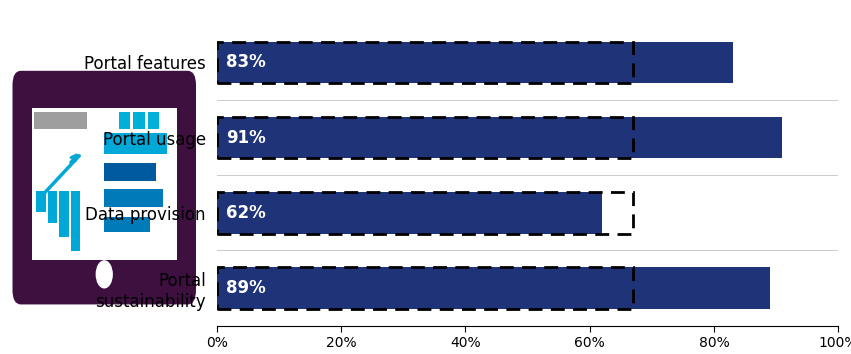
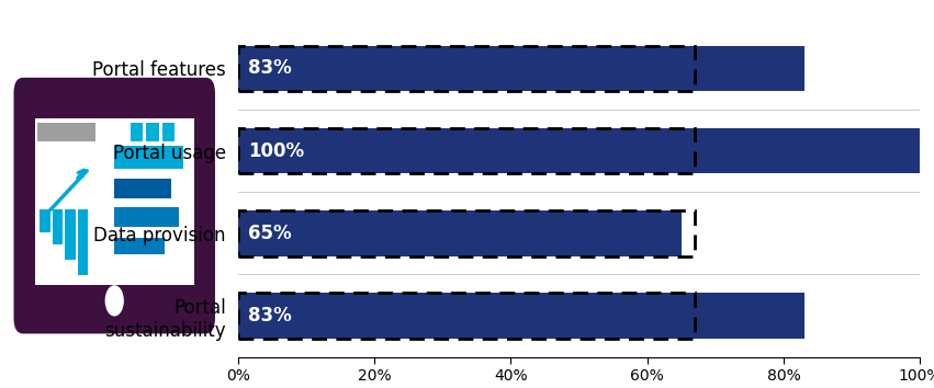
Portal usage: 91% -> 100%
Data provision: 62% -> 65%
Portal sustainability: 89% -> 83%
